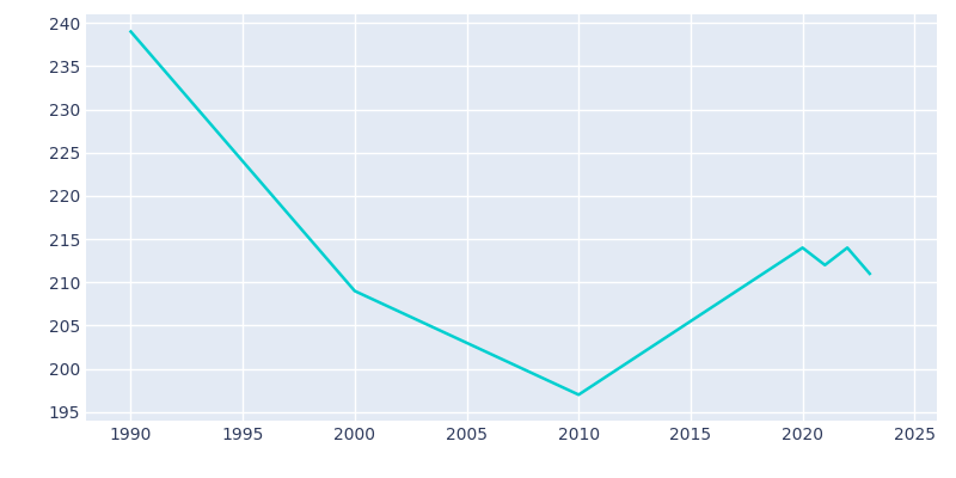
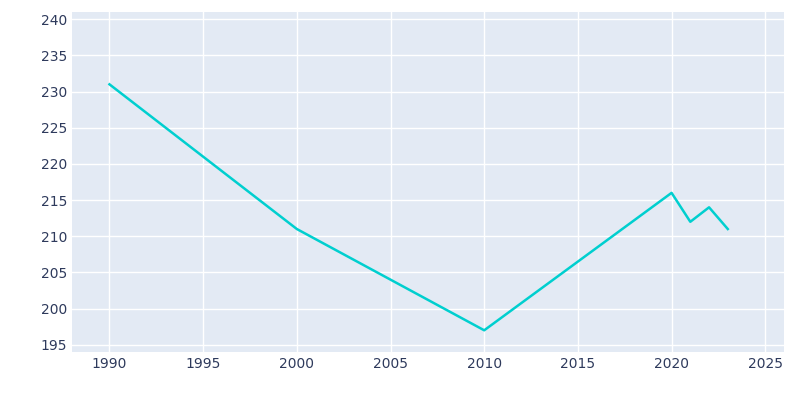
1990: 239 -> 231
2000: 209 -> 211
2020: 214 -> 216
